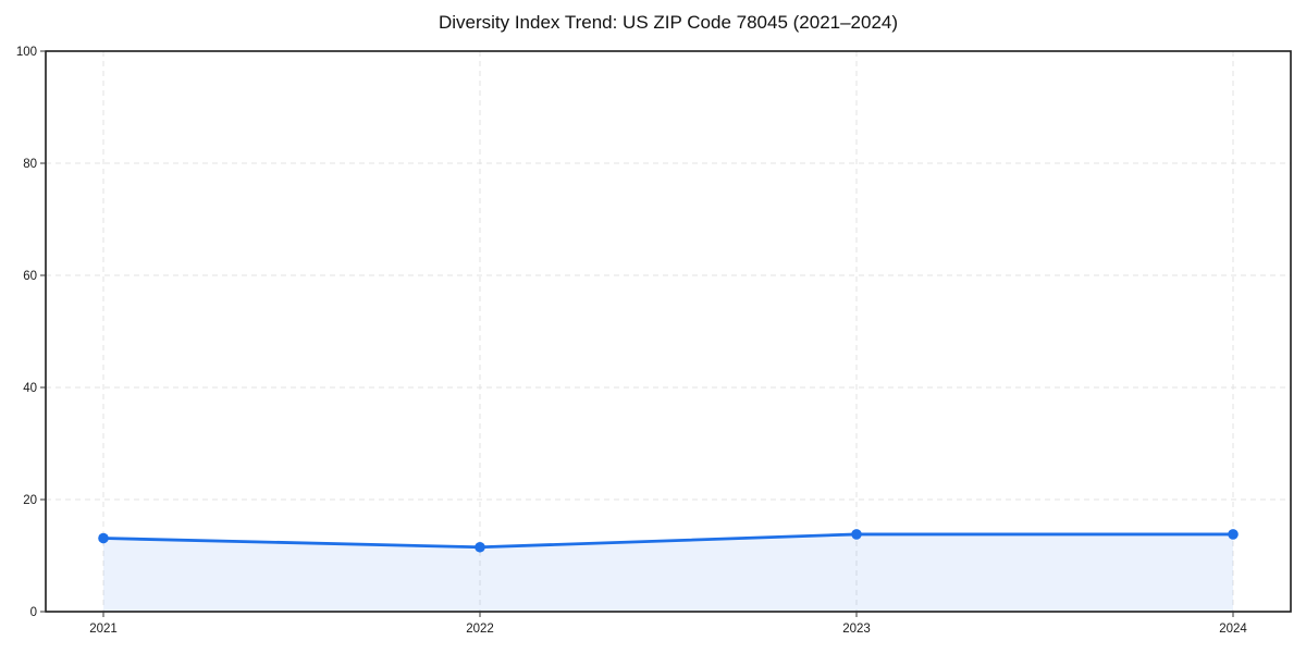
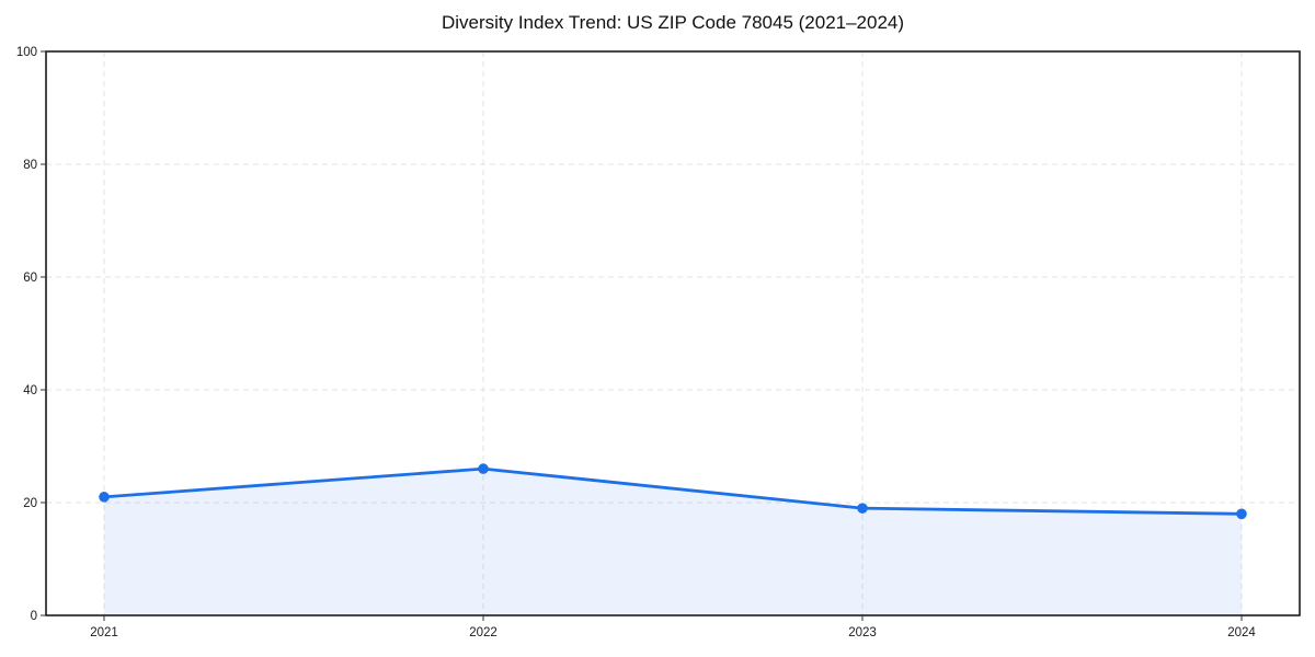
2021: 13 -> 21
2022: 12 -> 26
2023: 14 -> 19
2024: 14 -> 18
